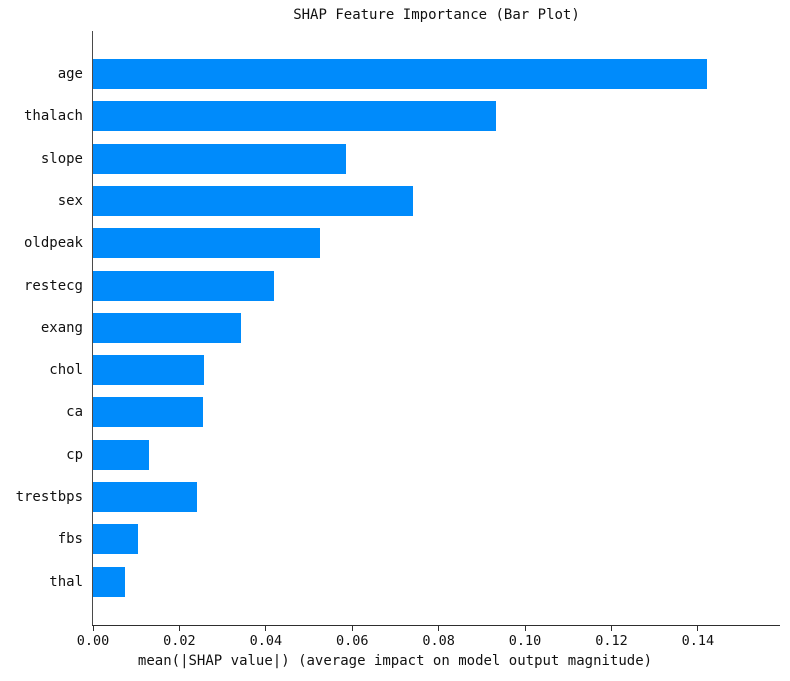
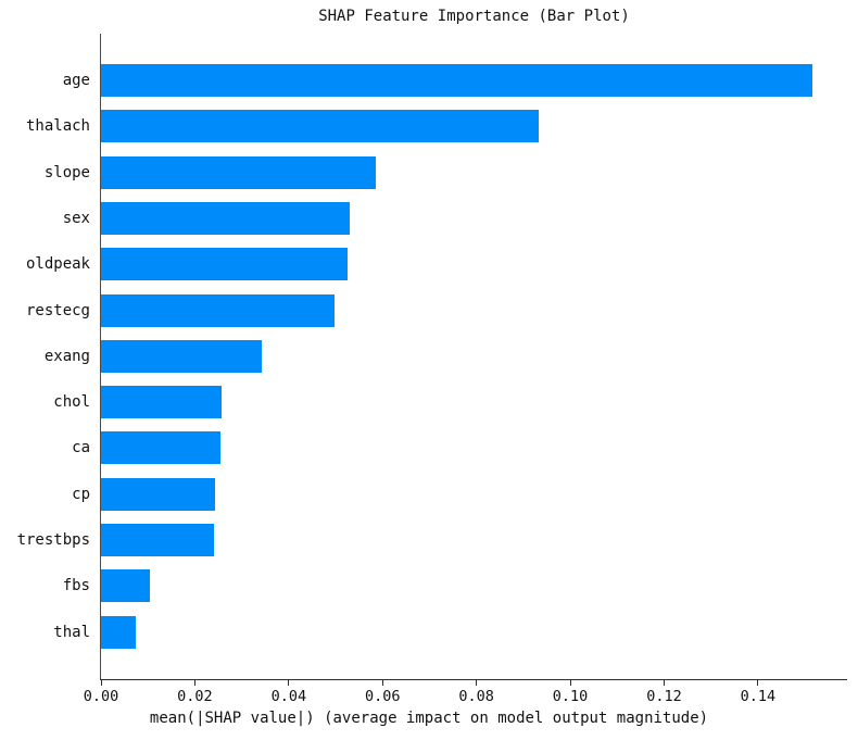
age: 0.142 -> 0.151
sex: 0.074 -> 0.053
restecg: 0.042 -> 0.050
cp: 0.013 -> 0.024
